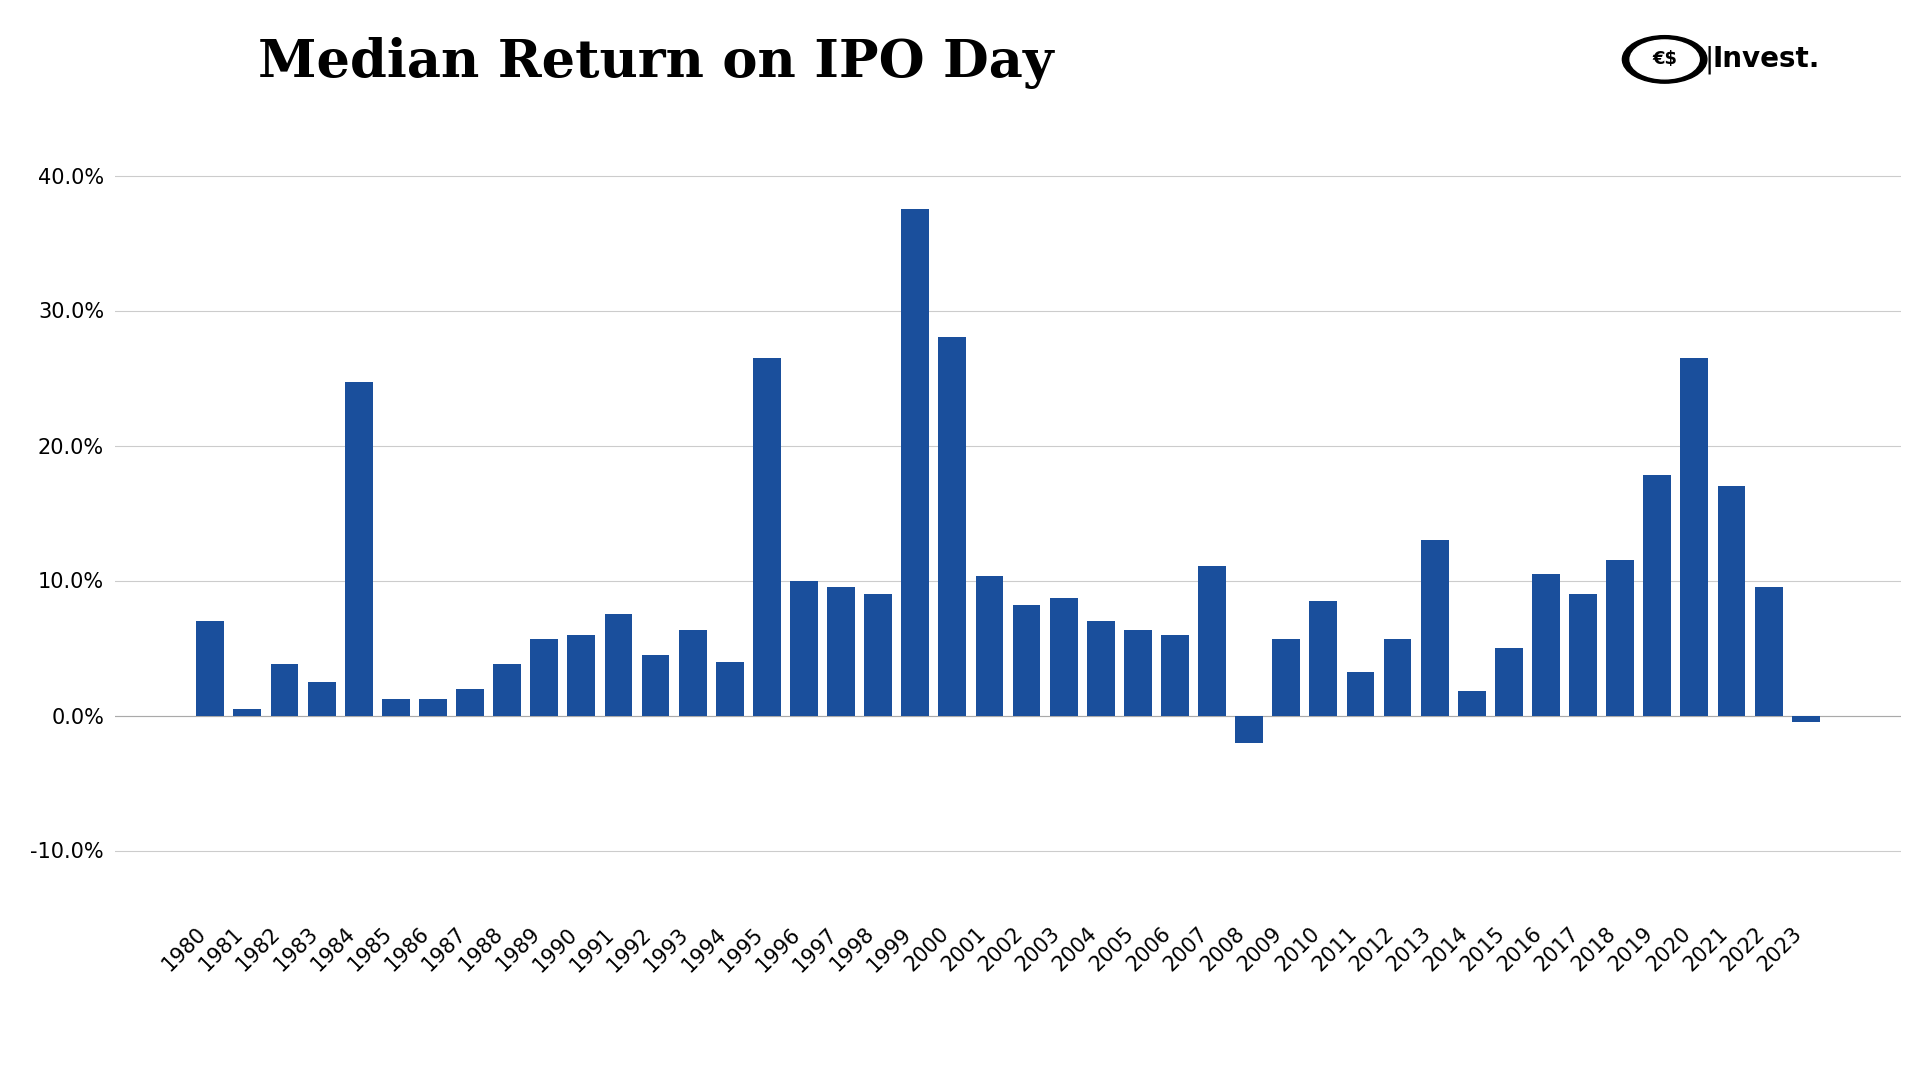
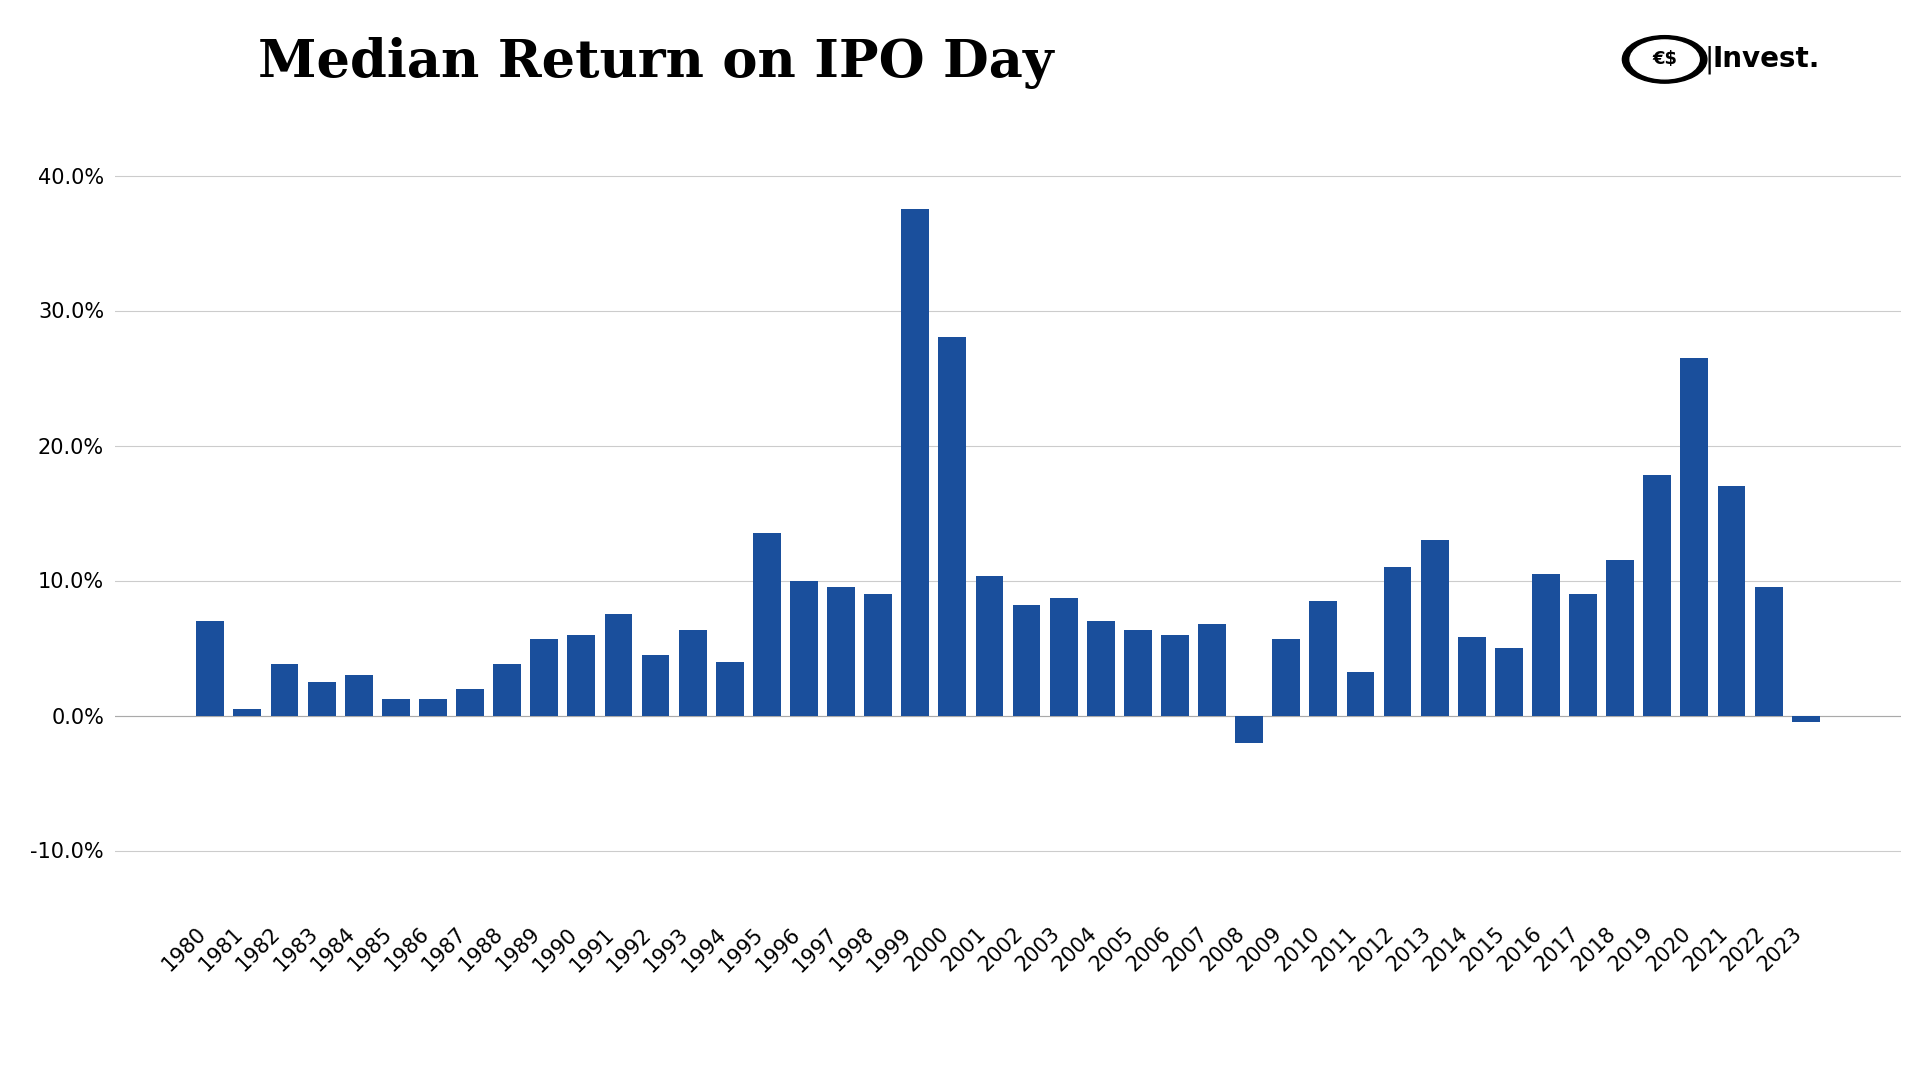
1984: 24.7% -> 3.0%
1995: 26.5% -> 13.5%
2007: 11.1% -> 6.8%
2012: 5.7% -> 11.0%
2014: 1.8% -> 5.8%
